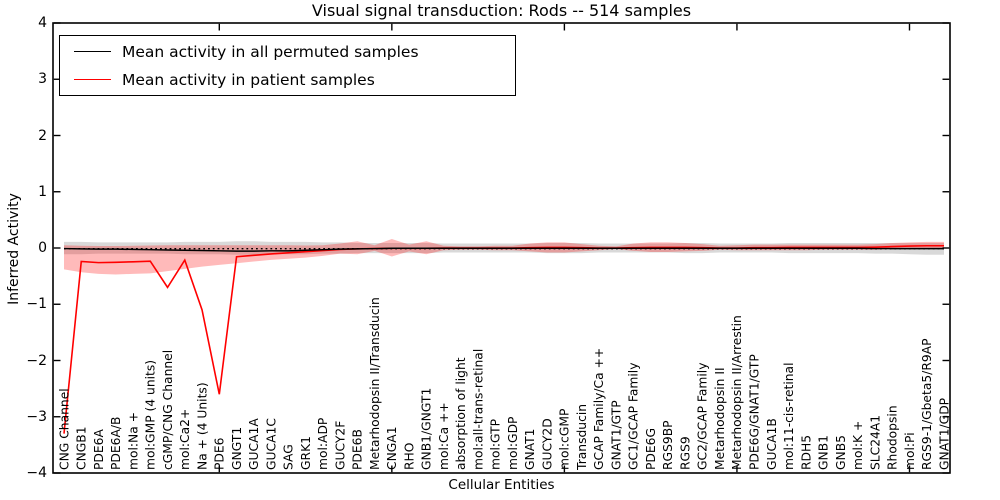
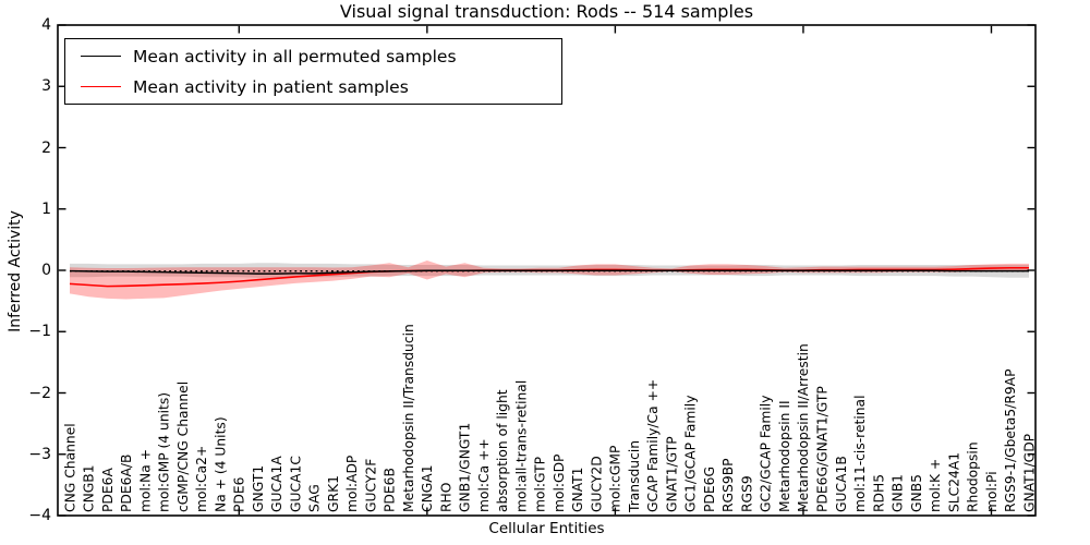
Mean activity in patient samples/CNG Channel: -3.3 -> -0.2
Mean activity in patient samples/cGMP/CNG Channel: -0.7 -> -0.2
Mean activity in patient samples/Na + (4 Units): -1.1 -> -0.2
Mean activity in patient samples/PDE6: -2.6 -> -0.2
